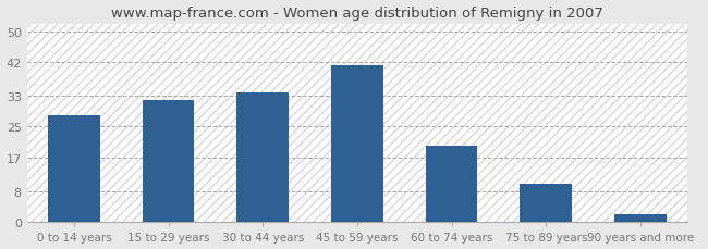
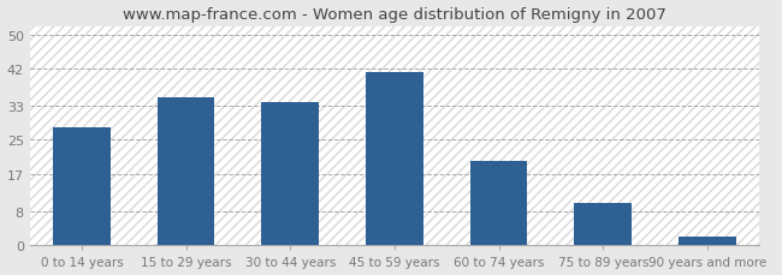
15 to 29 years: 32 -> 35
